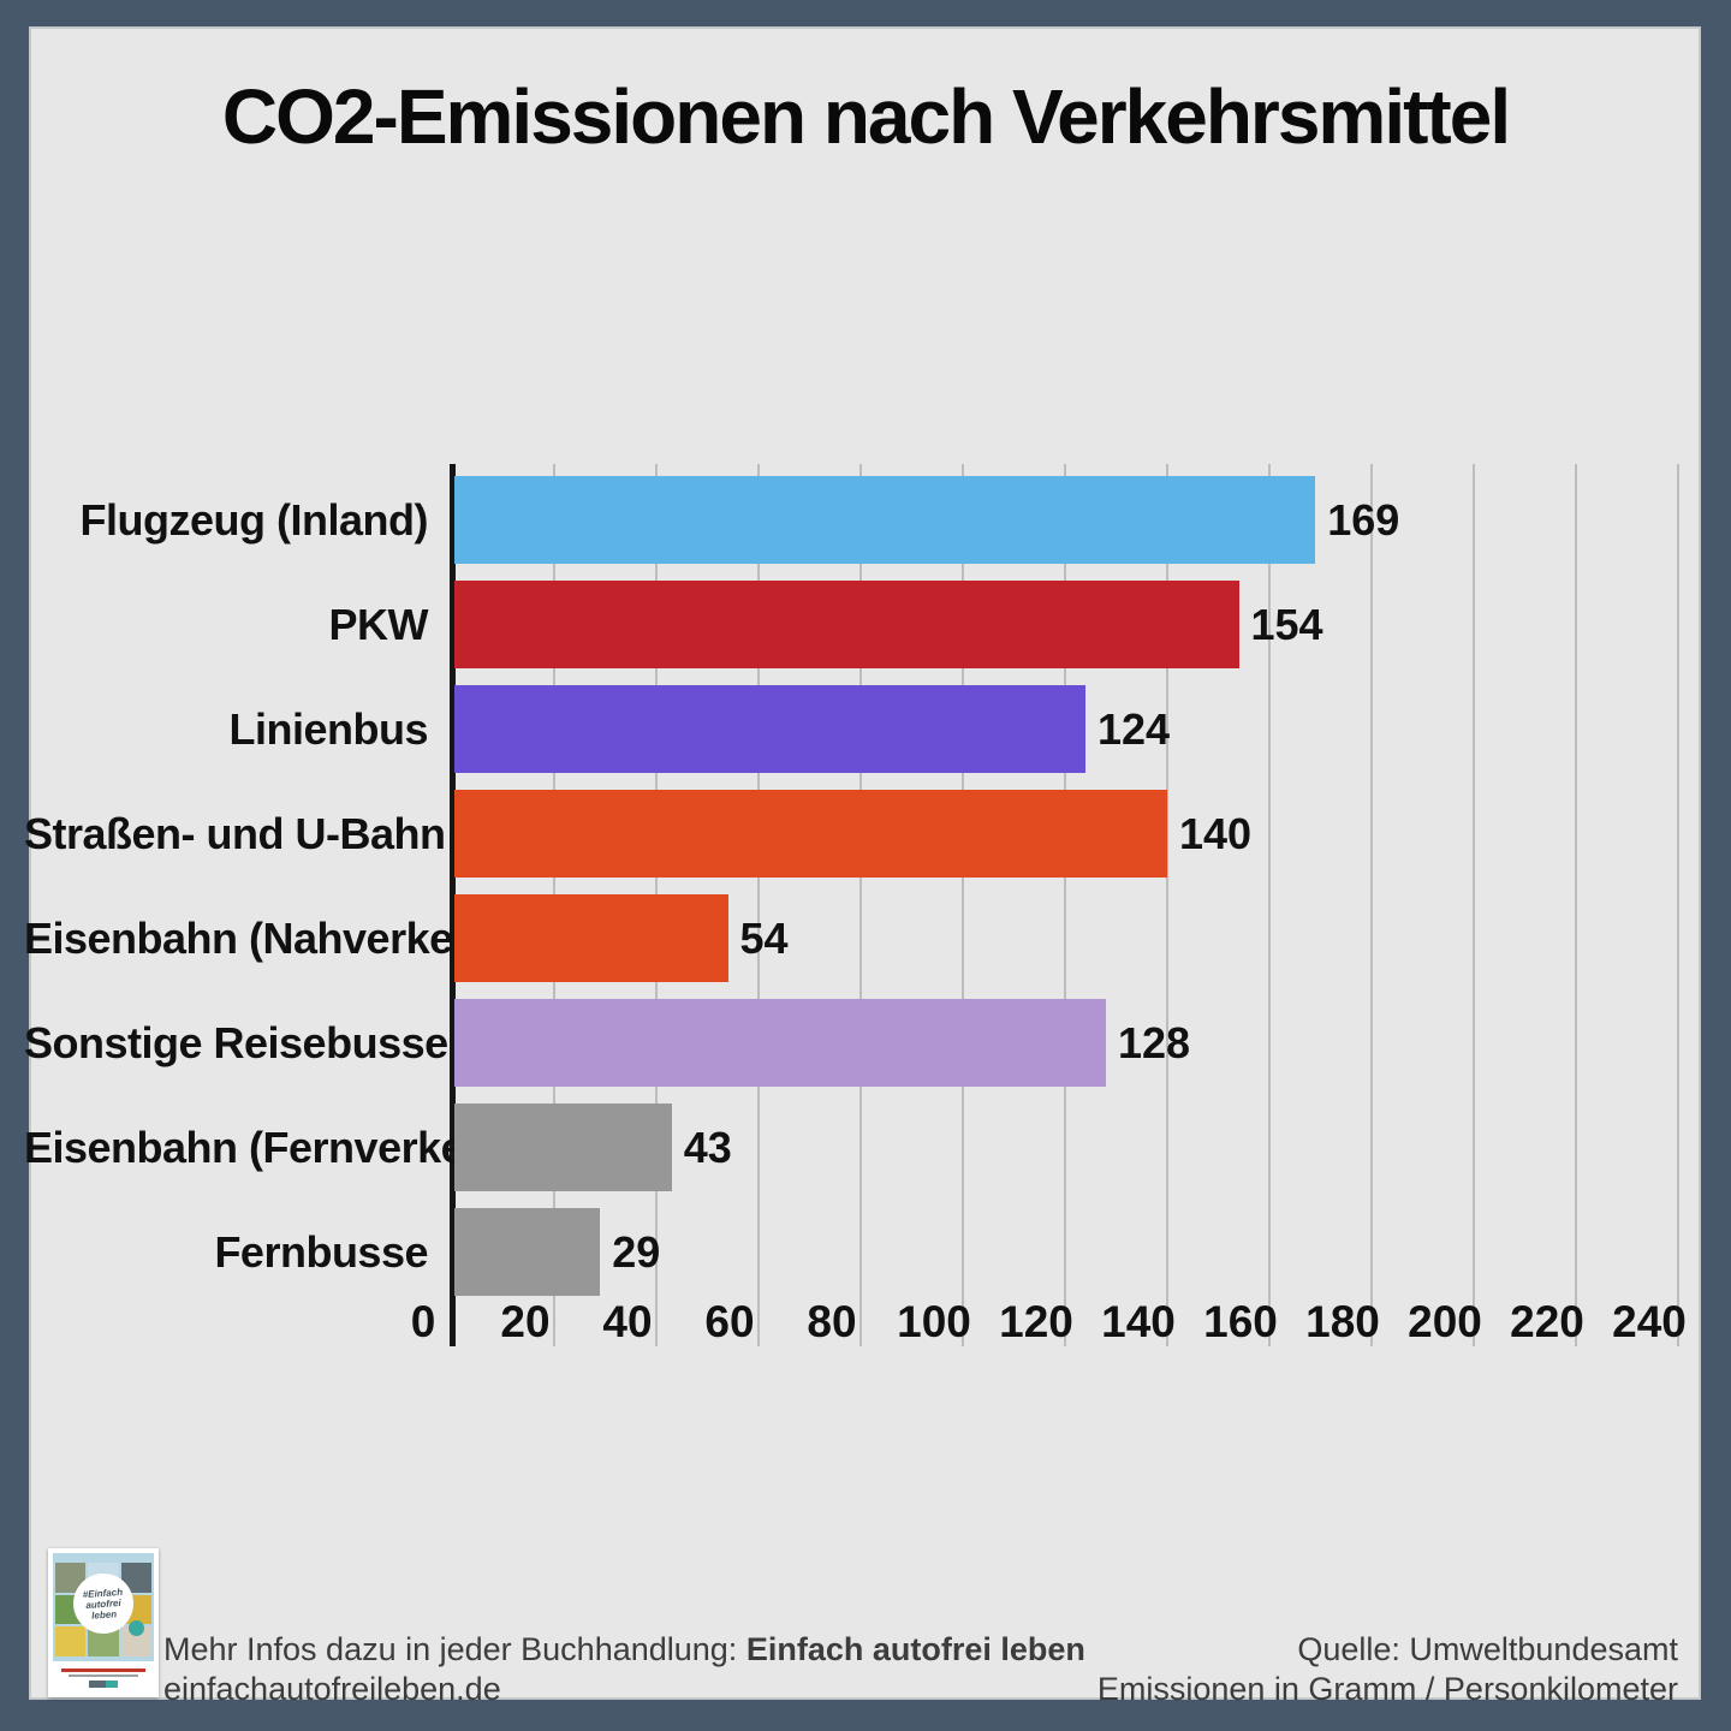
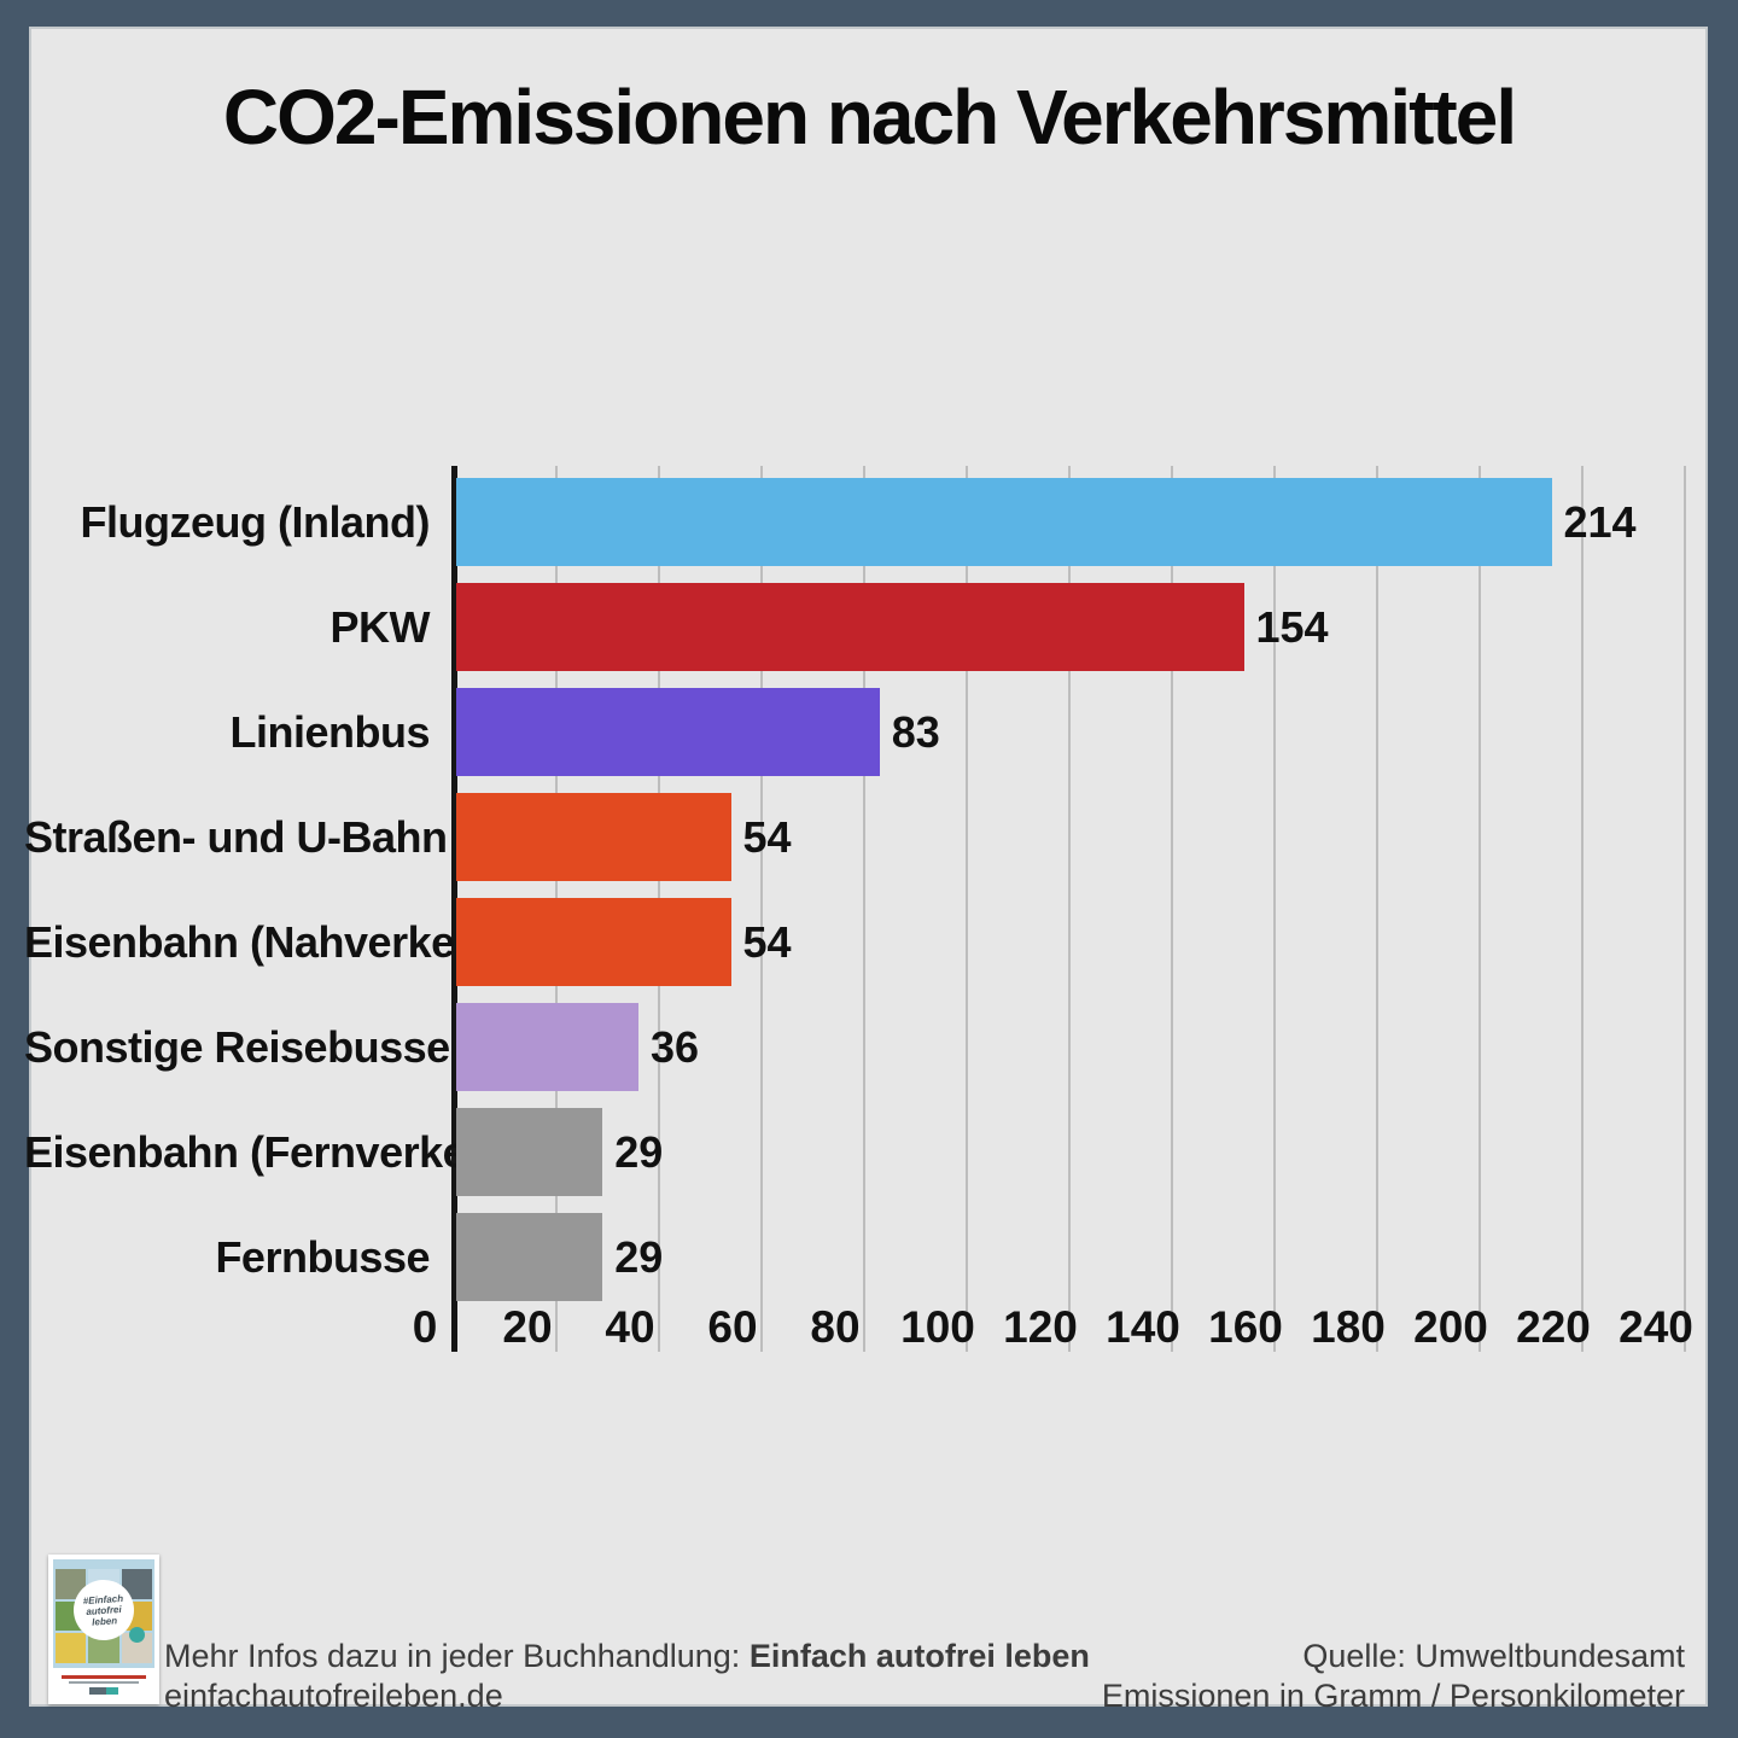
Flugzeug (Inland): 169 -> 214
Linienbus: 124 -> 83
Straßen- und U-Bahn: 140 -> 54
Sonstige Reisebusse: 128 -> 36
Eisenbahn (Fernverkehr): 43 -> 29
